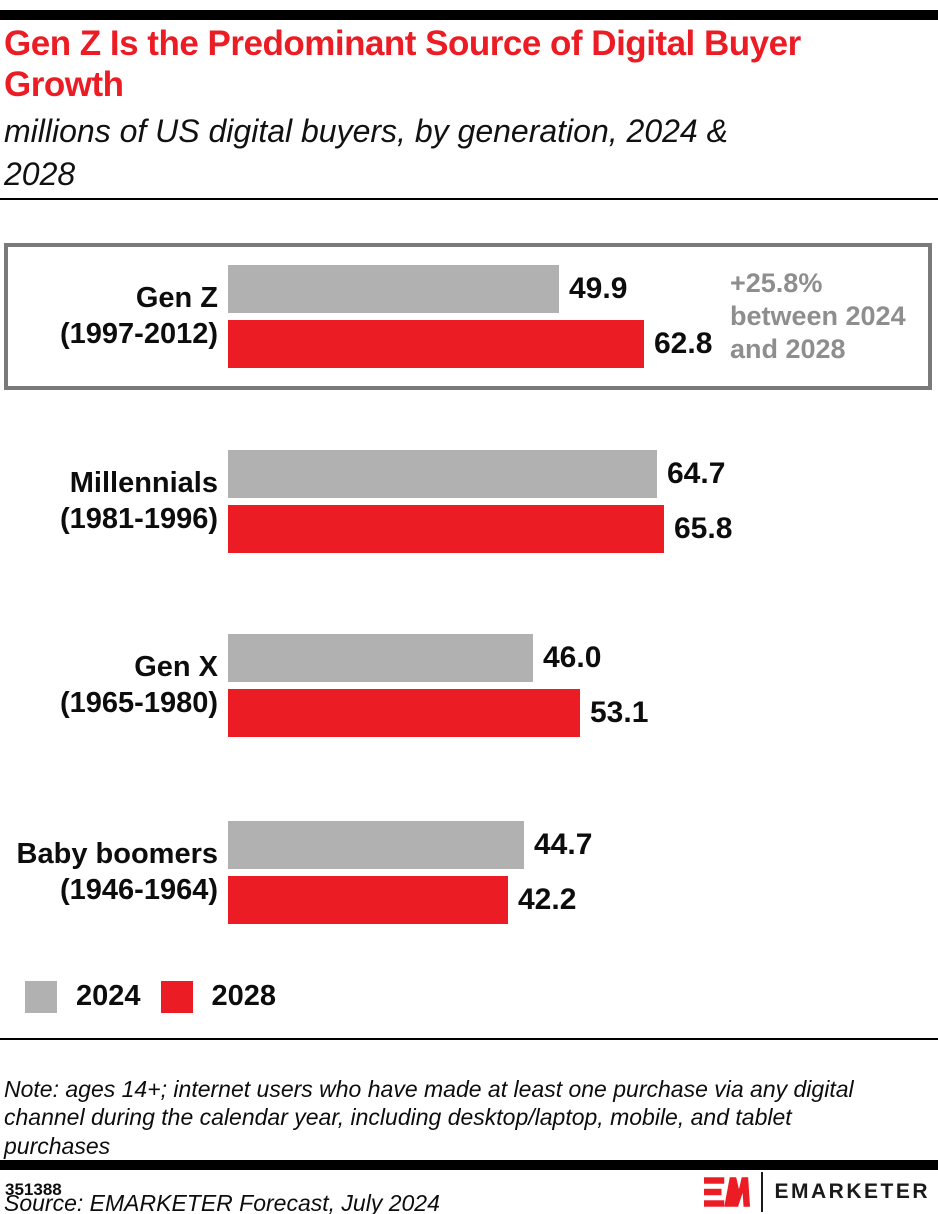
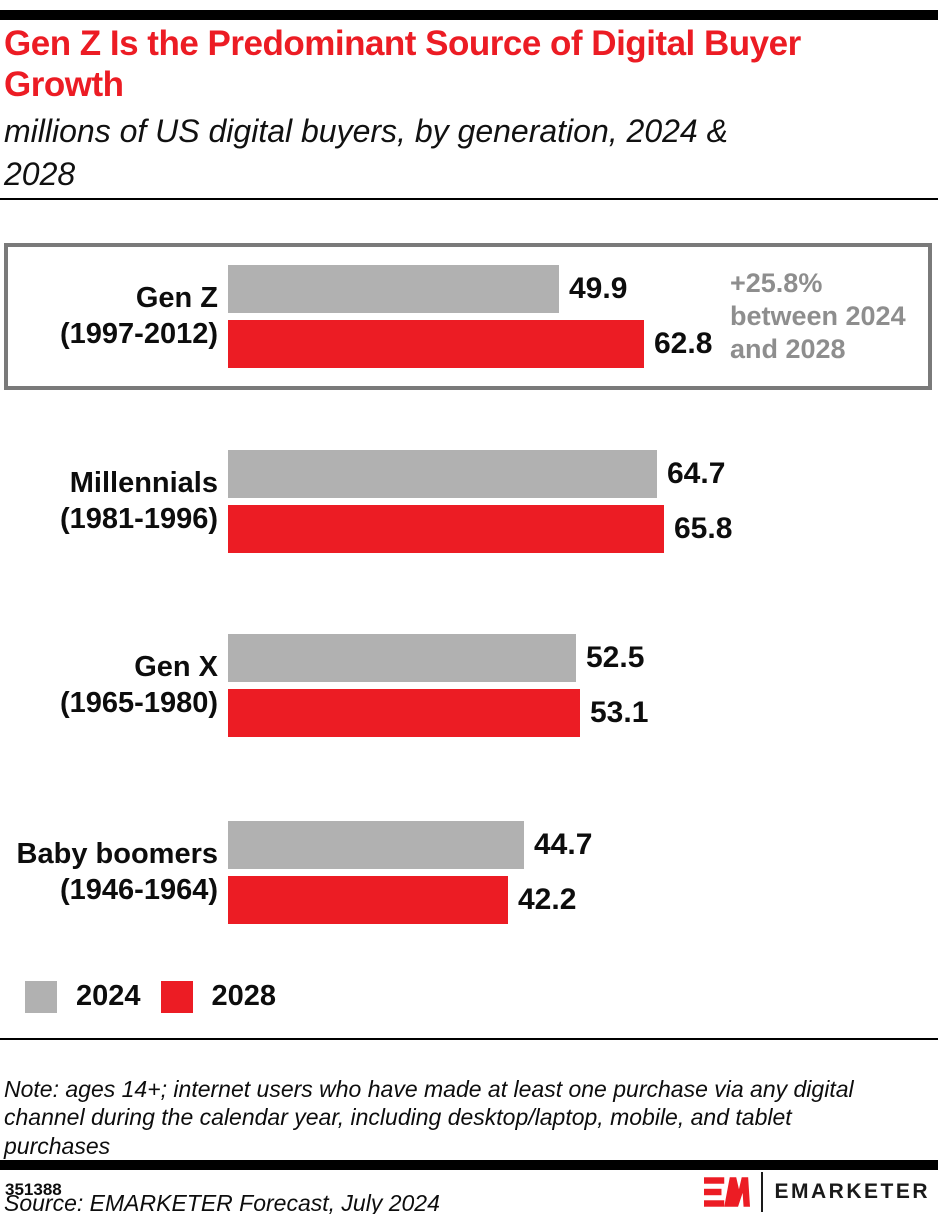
2024/Gen X (1965-1980): 46.0 -> 52.5
